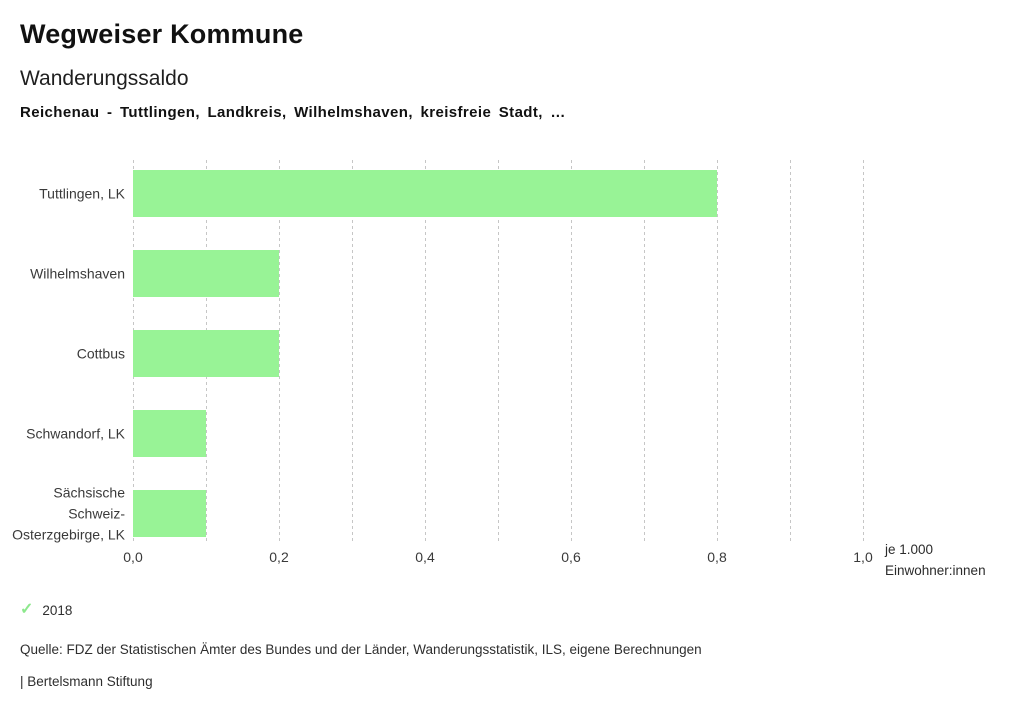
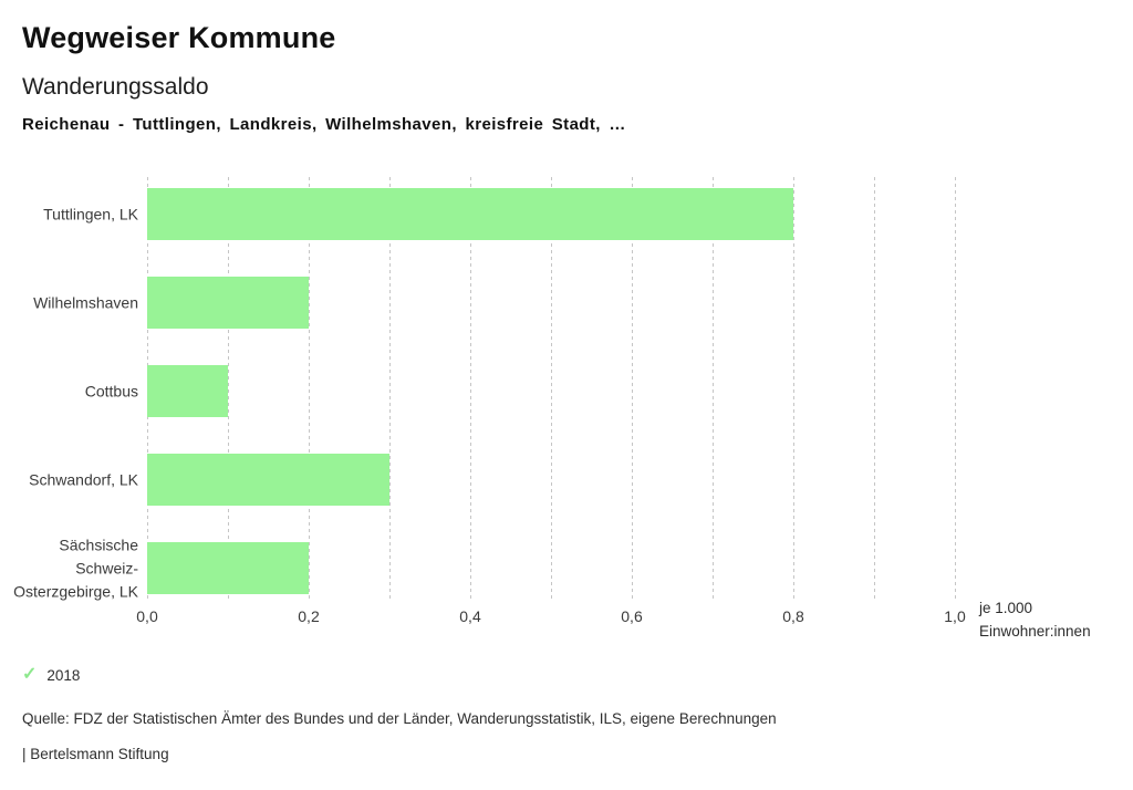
Cottbus: 0,2 -> 0,1
Schwandorf, LK: 0,1 -> 0,3
Sächsische Schweiz-Osterzgebirge, LK: 0,1 -> 0,2
